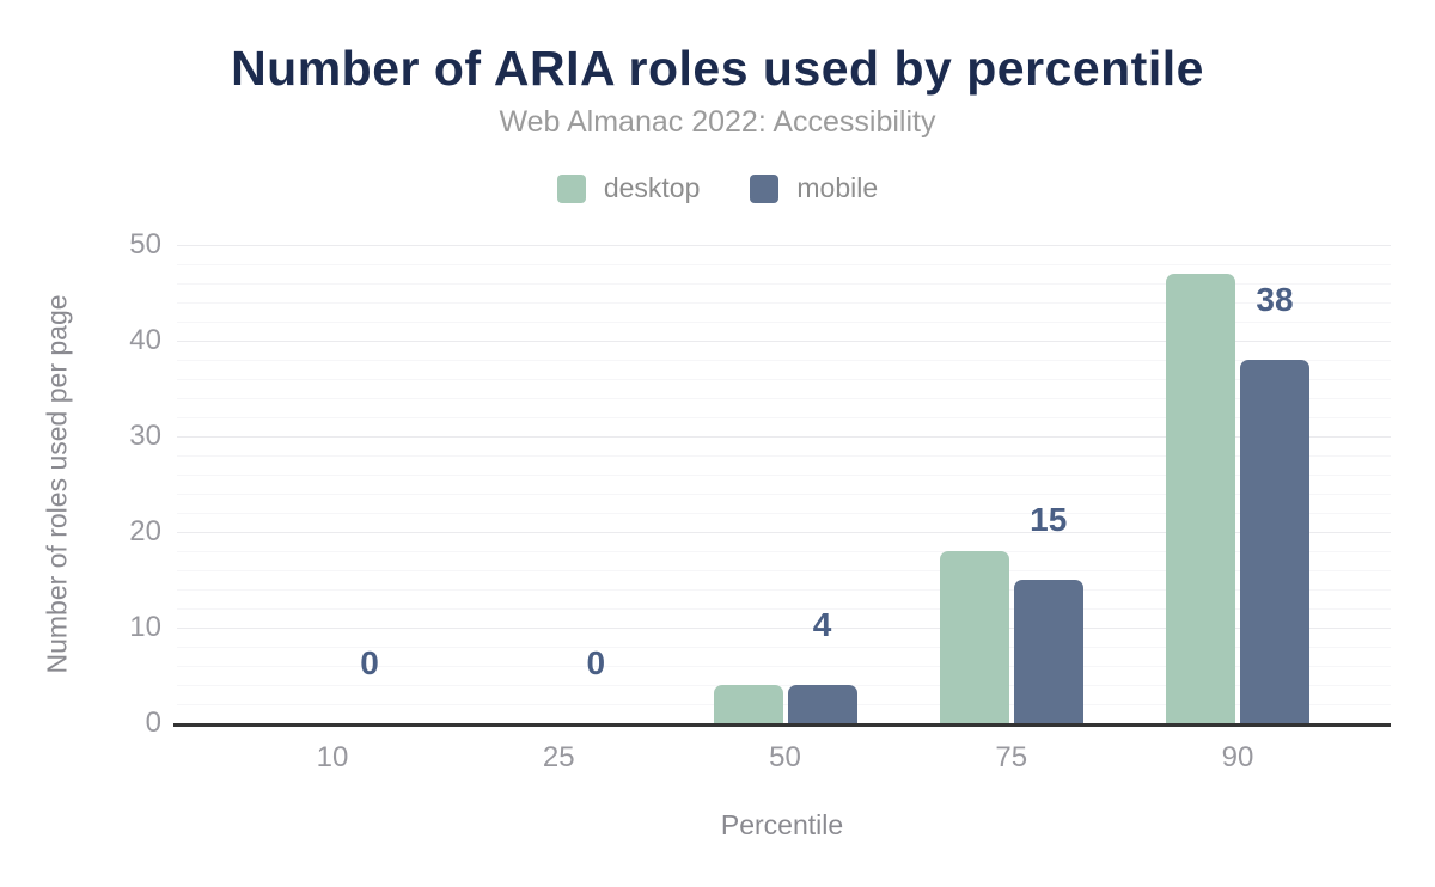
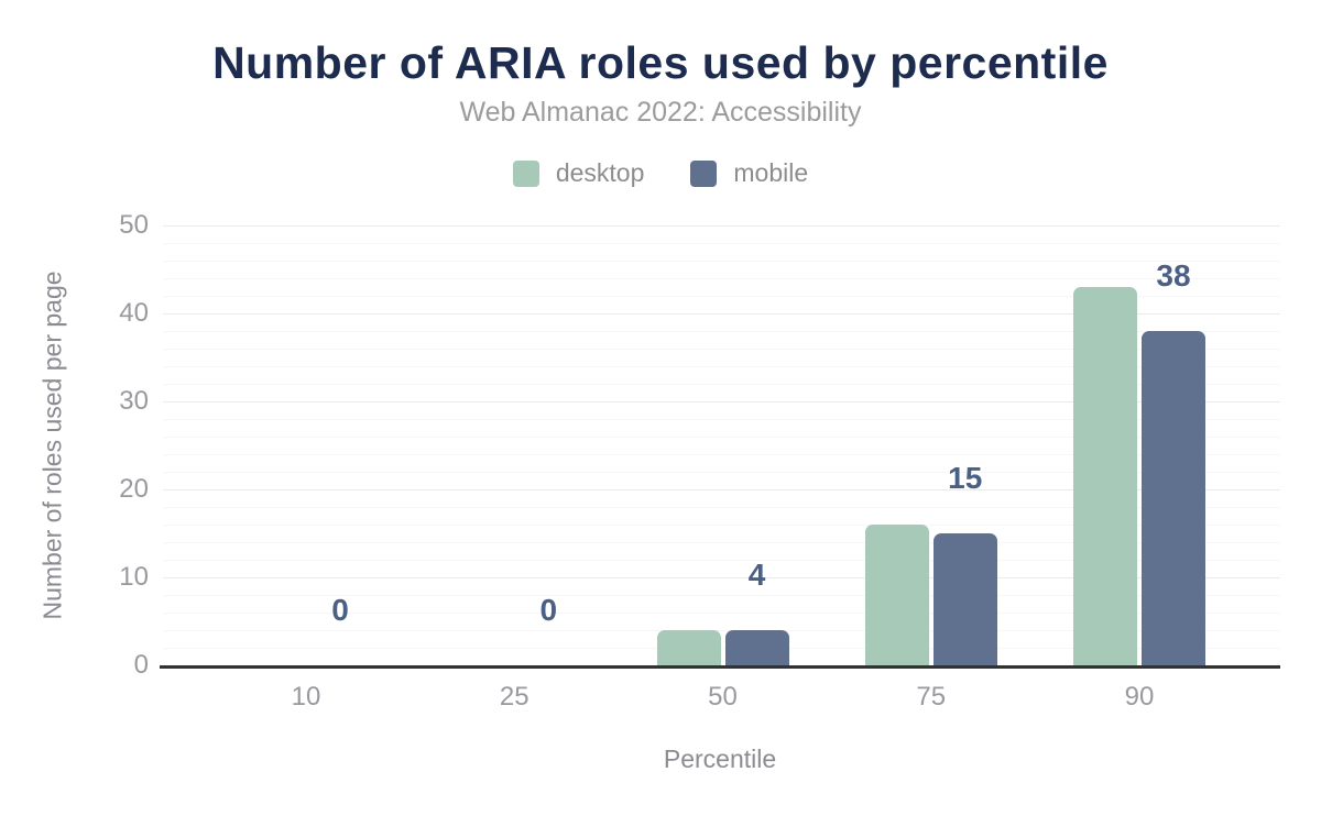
desktop/75: 18 -> 16
desktop/90: 47 -> 43
